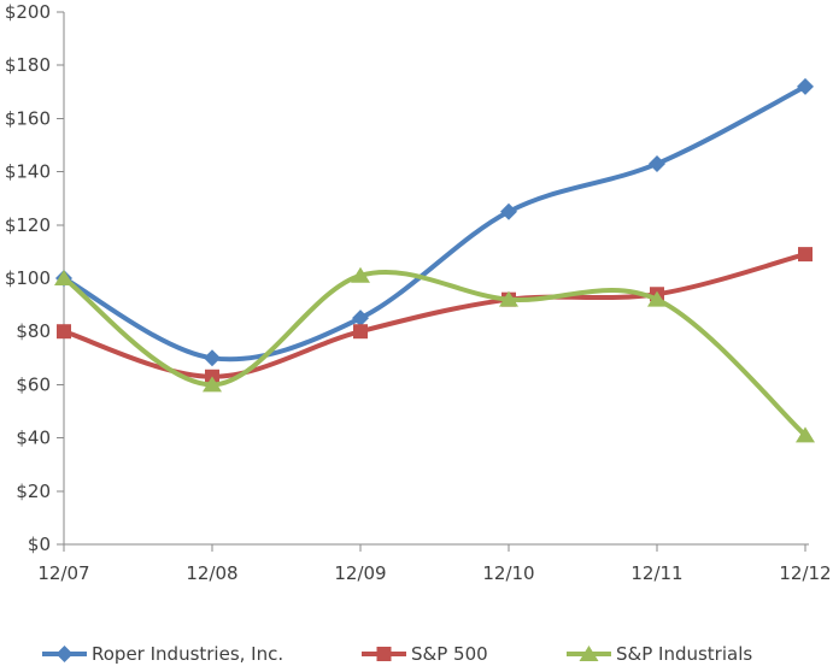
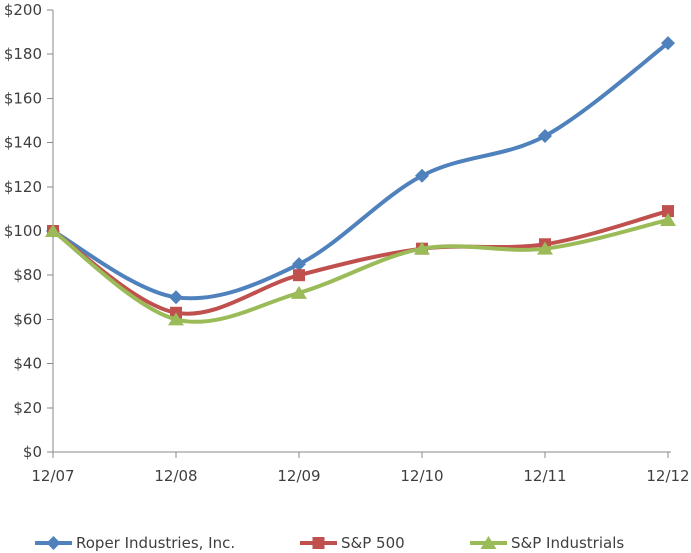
S&P 500/12/07: $80 -> $100
S&P Industrials/12/09: $101 -> $72
Roper Industries, Inc./12/12: $172 -> $185
S&P Industrials/12/12: $41 -> $105
